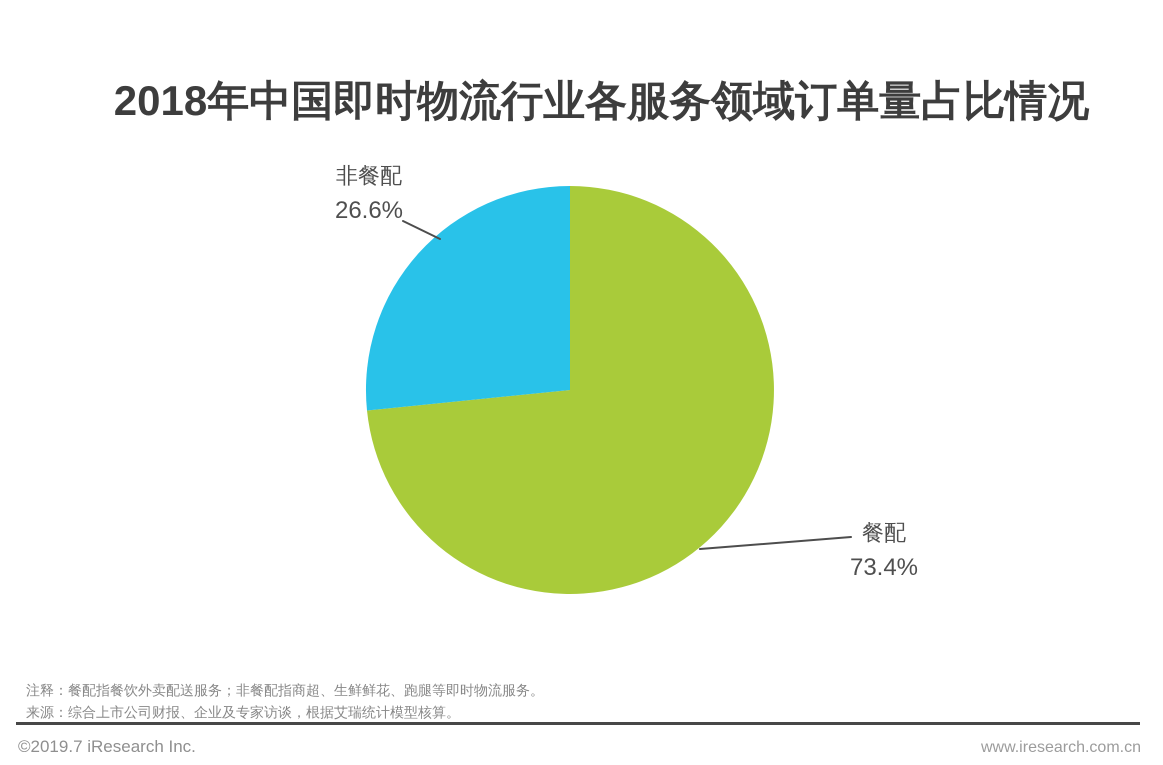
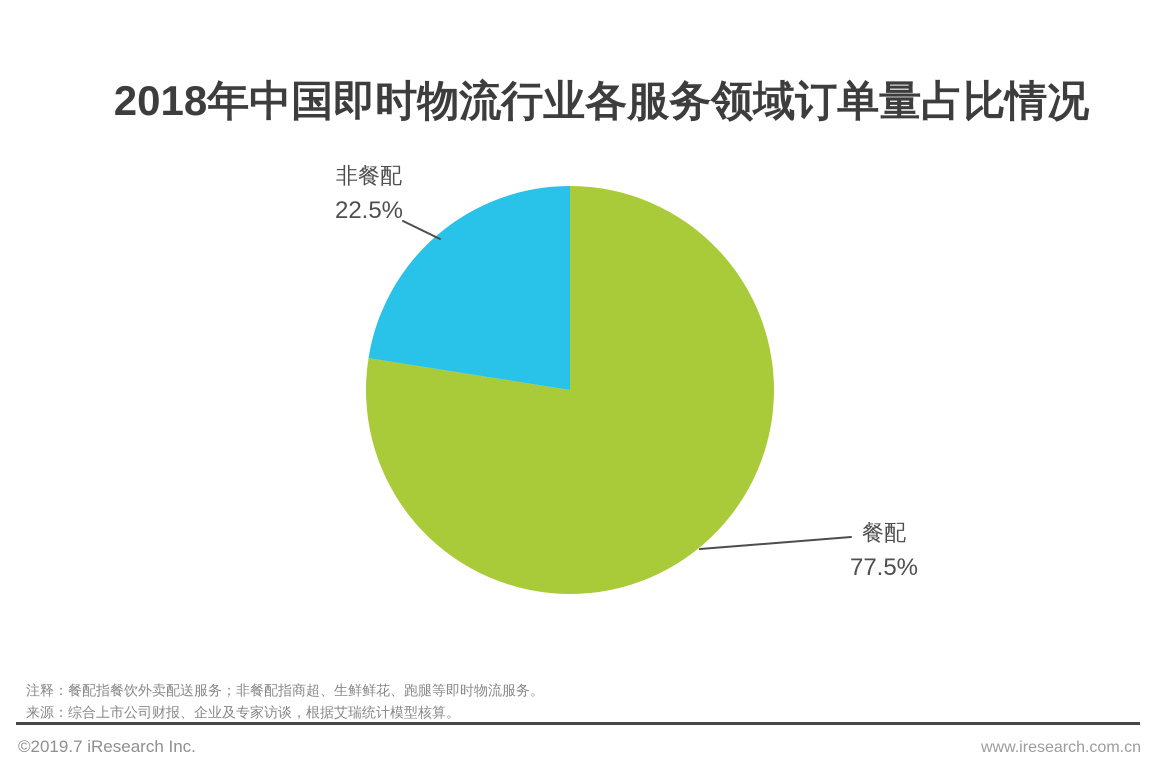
餐配: 73.4% -> 77.5%
非餐配: 26.6% -> 22.5%
